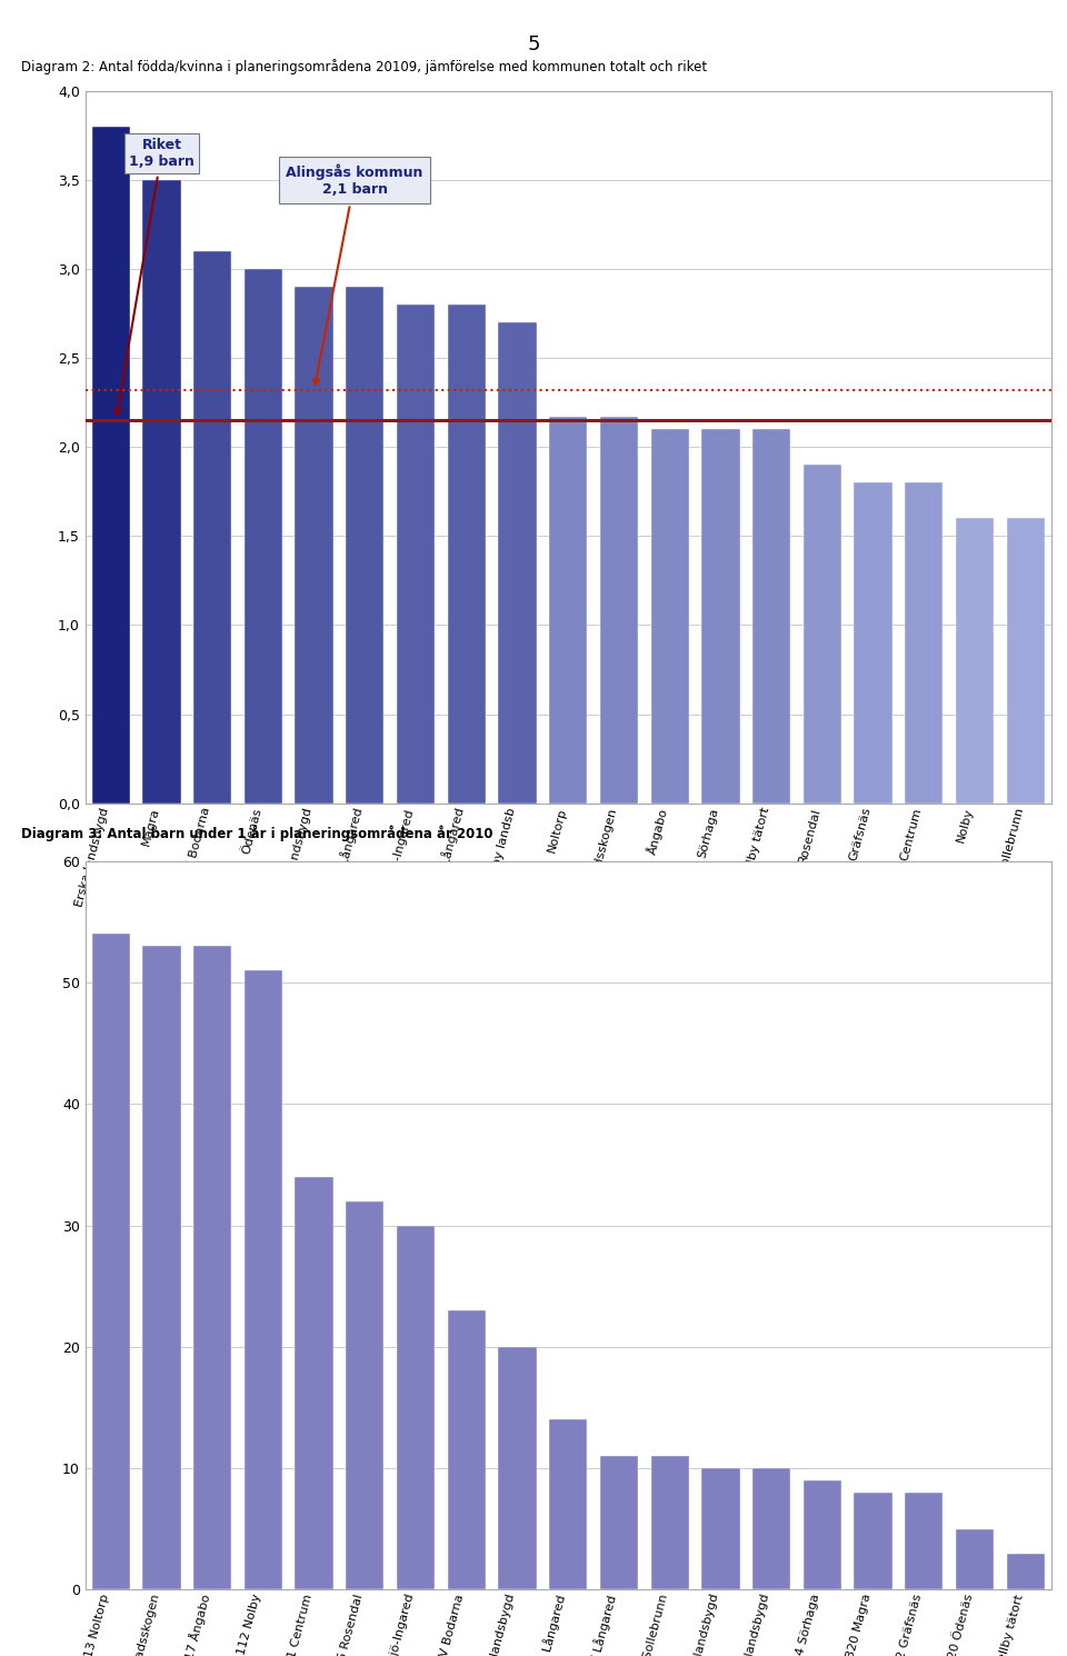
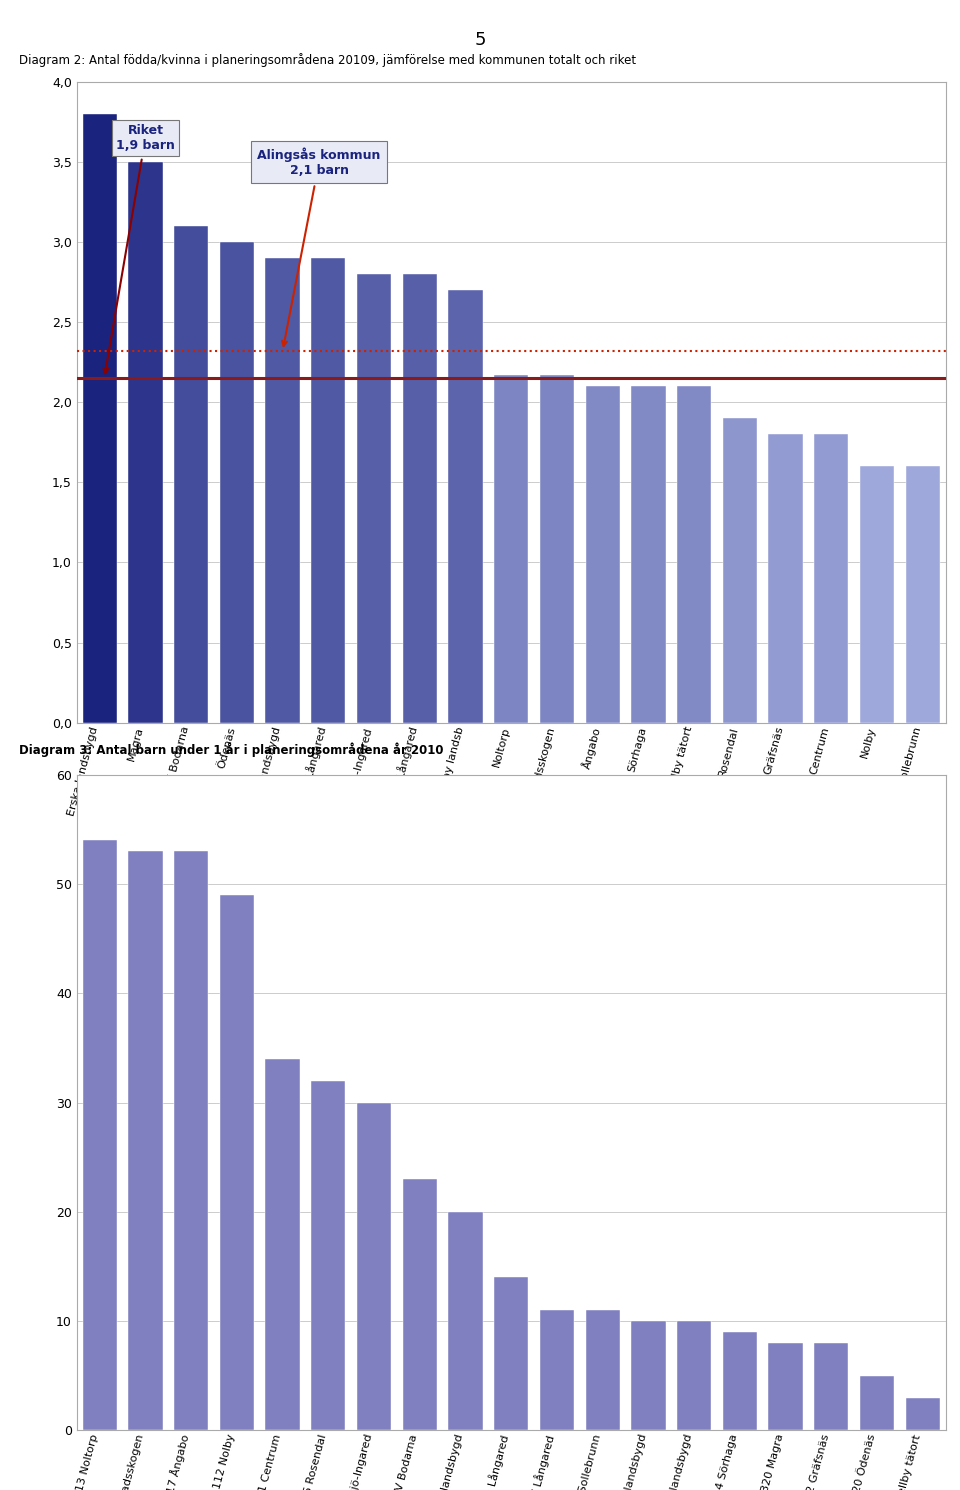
112 Nolby: 51 -> 49
